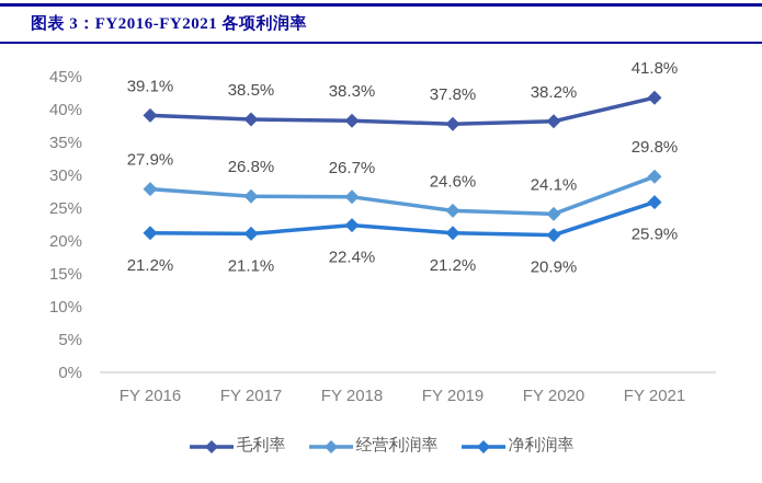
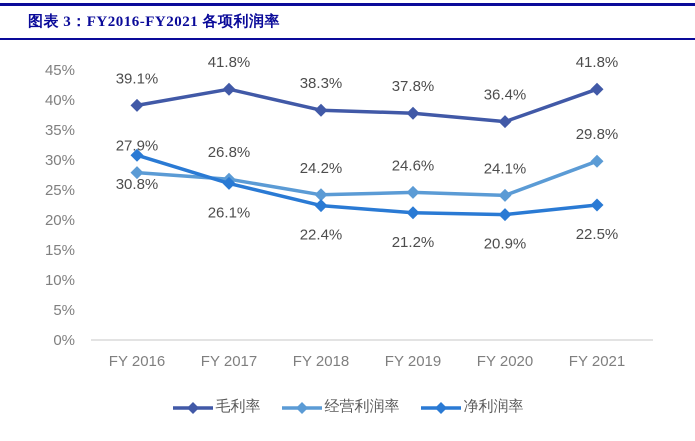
净利润率/FY 2016: 21.2% -> 30.8%
毛利率/FY 2017: 38.5% -> 41.8%
净利润率/FY 2017: 21.1% -> 26.1%
经营利润率/FY 2018: 26.7% -> 24.2%
毛利率/FY 2020: 38.2% -> 36.4%
净利润率/FY 2021: 25.9% -> 22.5%
